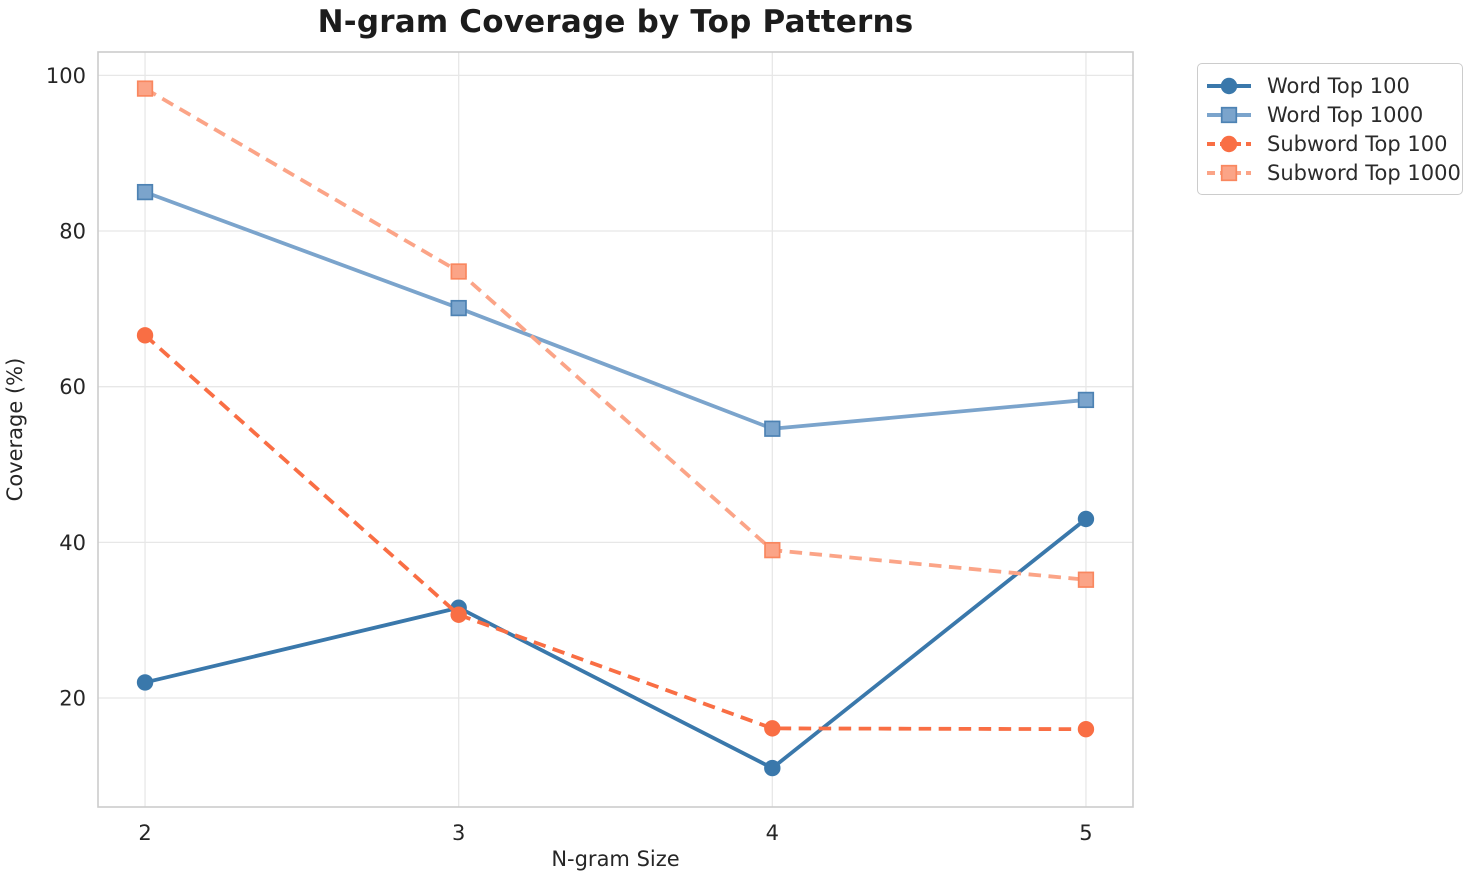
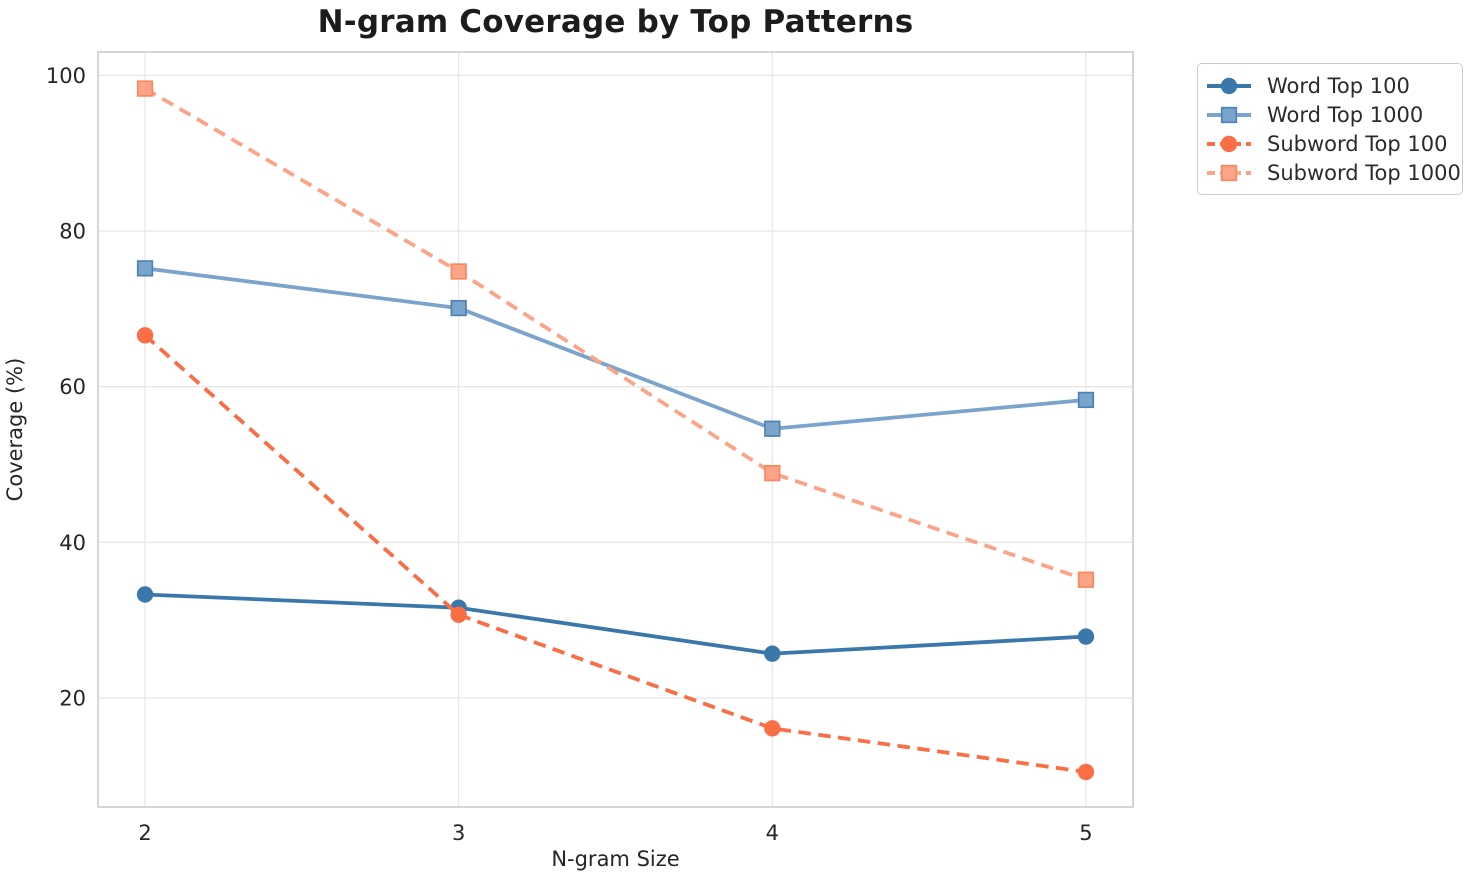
Word Top 100/2: 22 -> 33
Word Top 1000/2: 85 -> 75
Word Top 100/4: 11 -> 26
Subword Top 1000/4: 39 -> 49
Word Top 100/5: 43 -> 28
Subword Top 100/5: 16 -> 10
